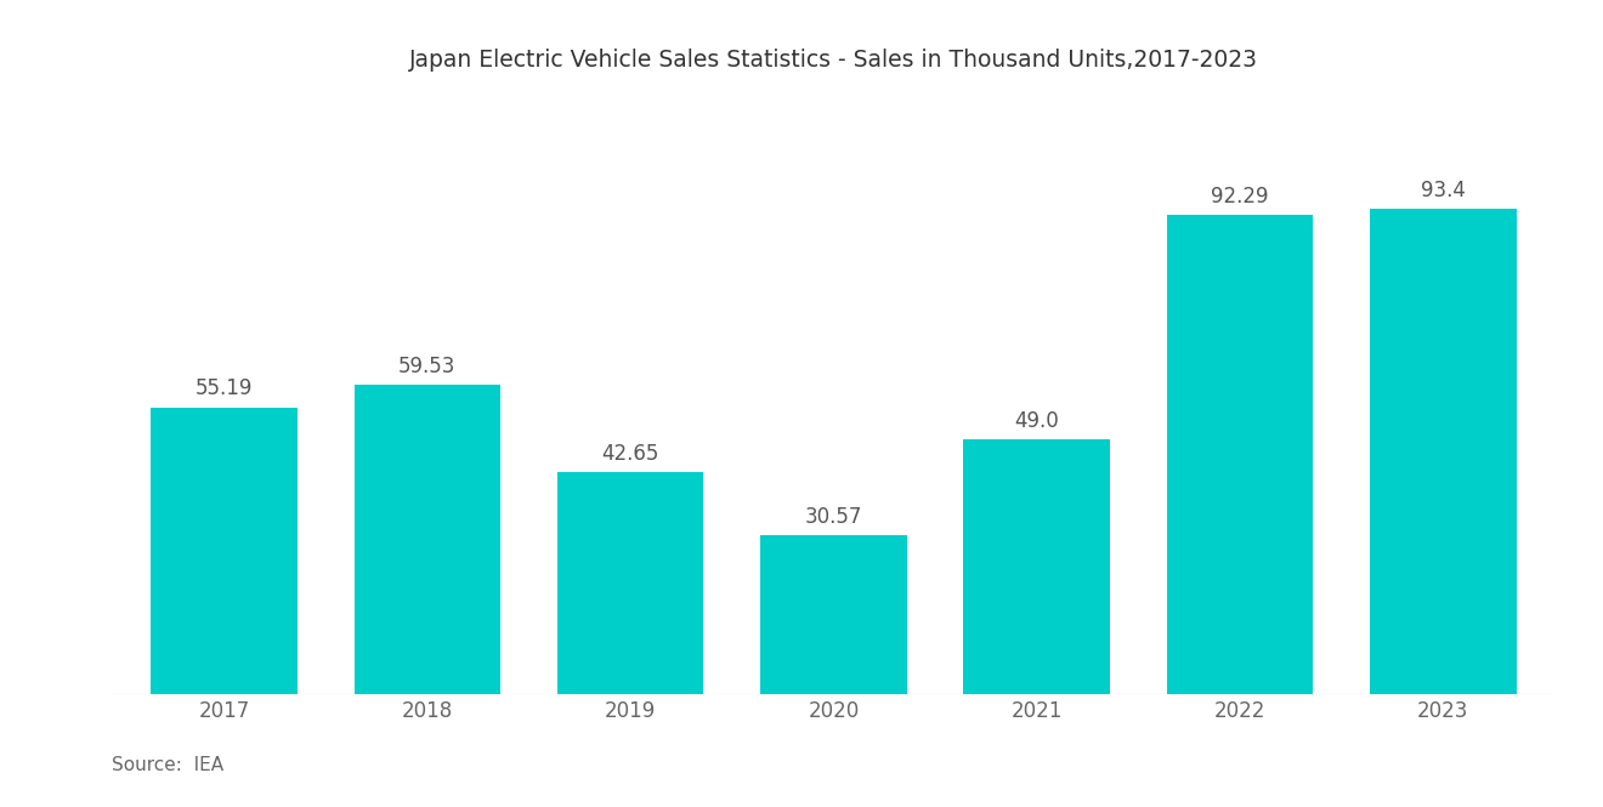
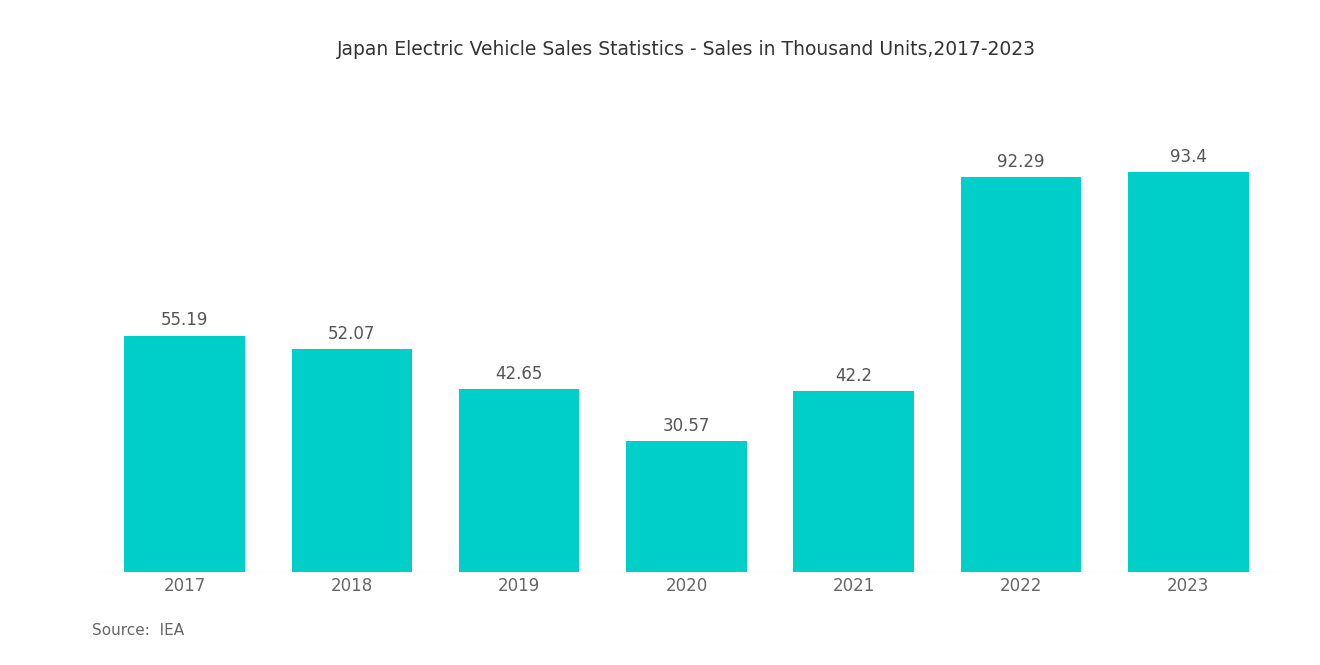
2018: 59.53 -> 52.07
2021: 49.0 -> 42.2
